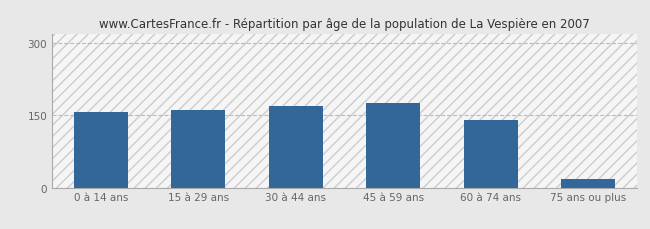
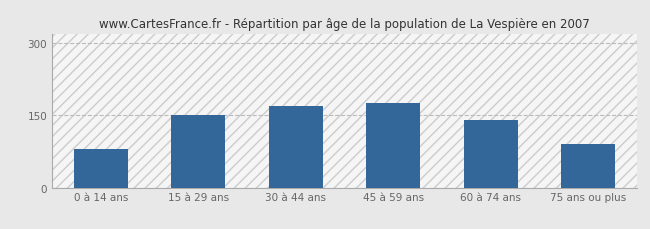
0 à 14 ans: 158 -> 80
15 à 29 ans: 162 -> 150
75 ans ou plus: 18 -> 90
